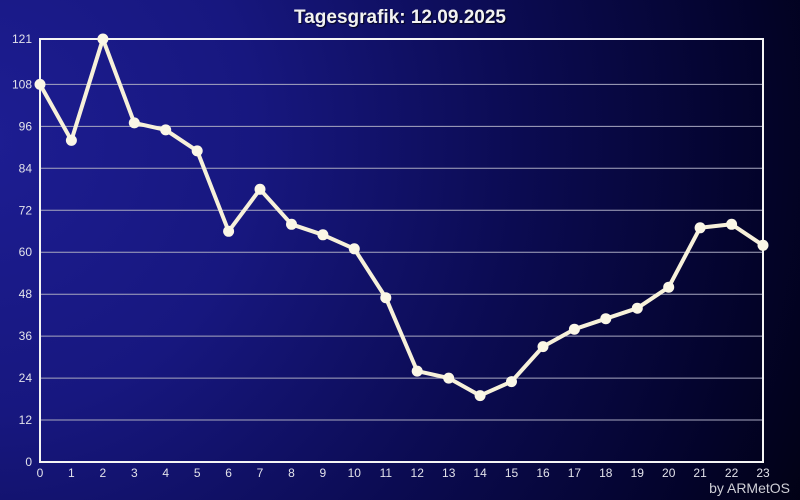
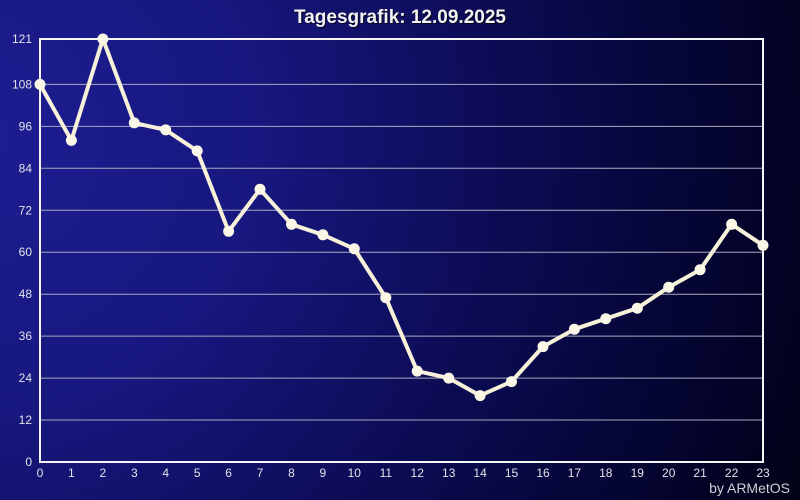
21: 67 -> 55
